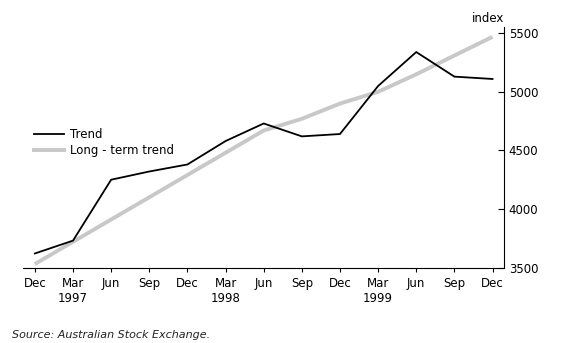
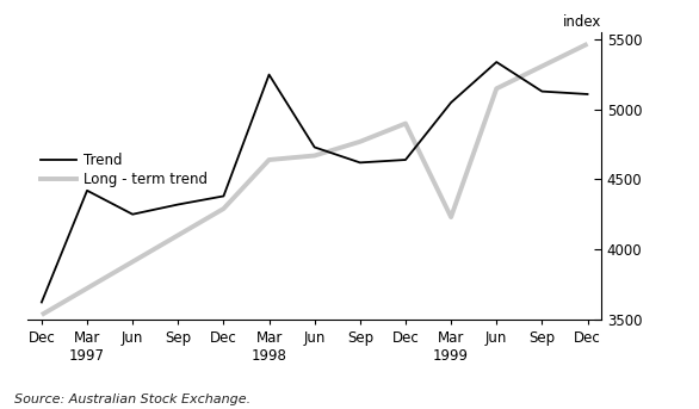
Trend/Mar 1997: 3730 -> 4420
Trend/Mar 1998: 4580 -> 5250
Long - term trend/Mar 1998: 4480 -> 4640
Long - term trend/Mar 1999: 5000 -> 4230
